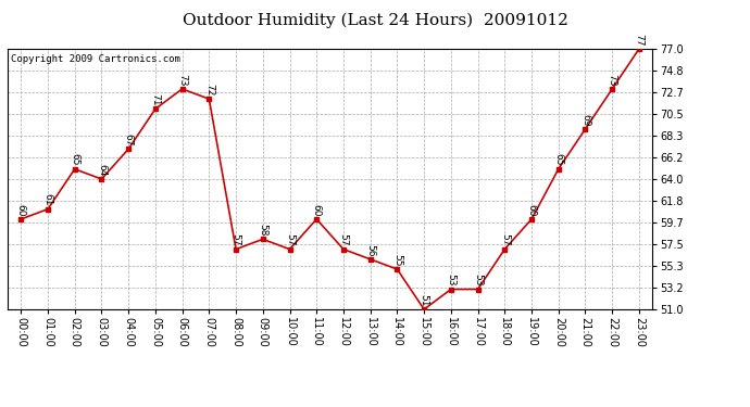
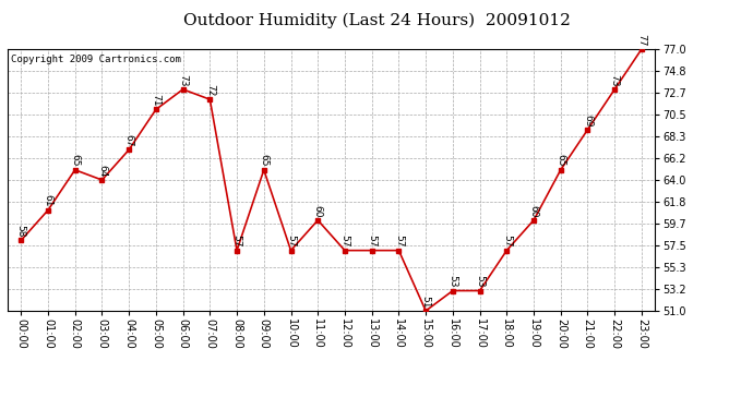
00:00: 60 -> 58
09:00: 58 -> 65
13:00: 56 -> 57
14:00: 55 -> 57
